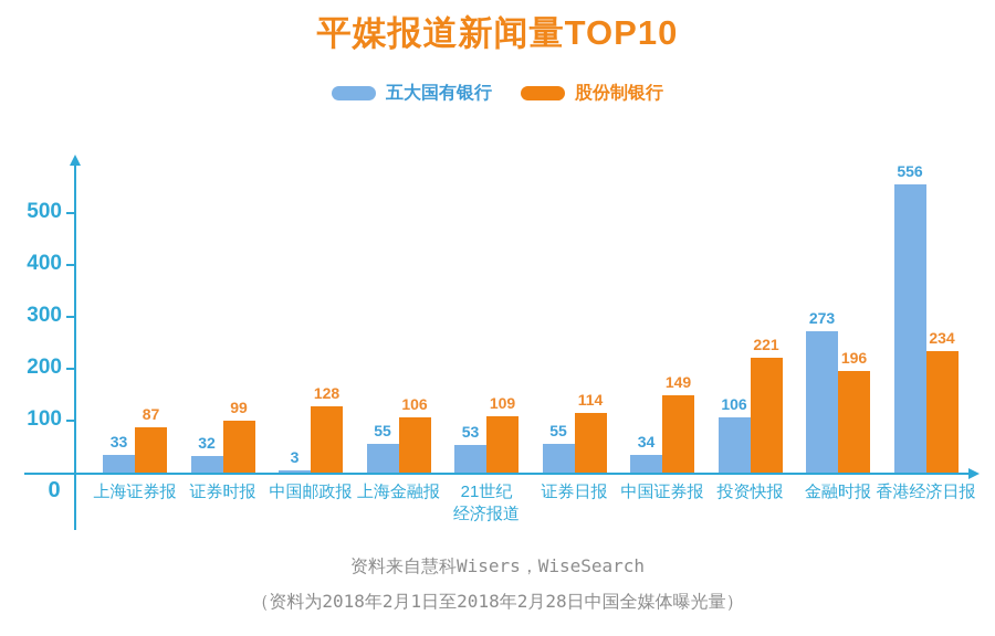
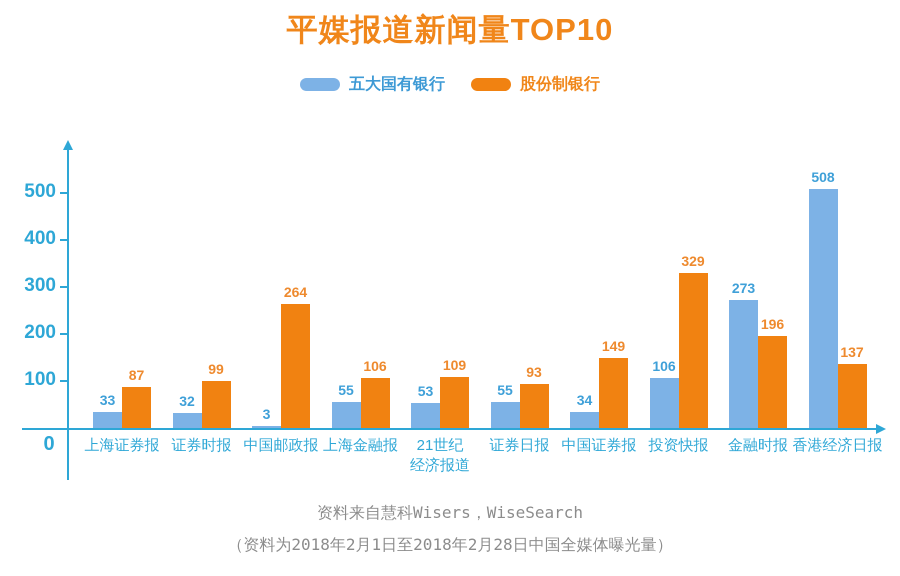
股份制银行/中国邮政报: 128 -> 264
股份制银行/证券日报: 114 -> 93
股份制银行/投资快报: 221 -> 329
五大国有银行/香港经济日报: 556 -> 508
股份制银行/香港经济日报: 234 -> 137
